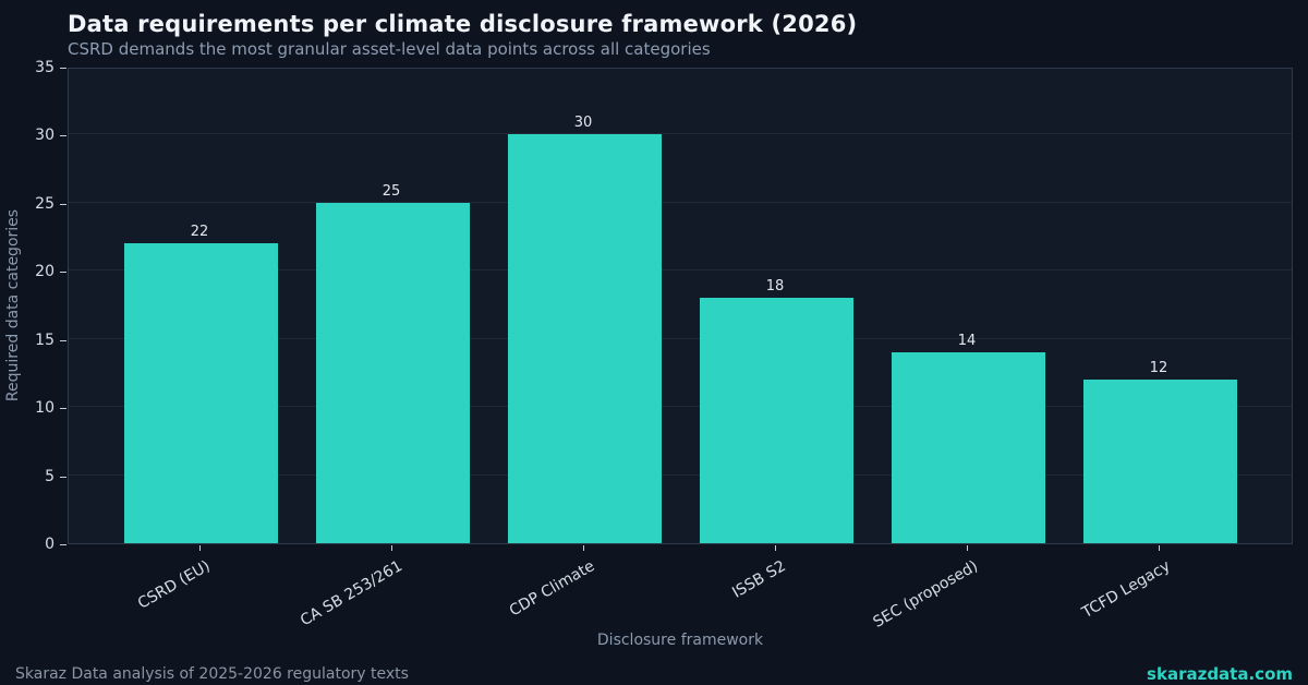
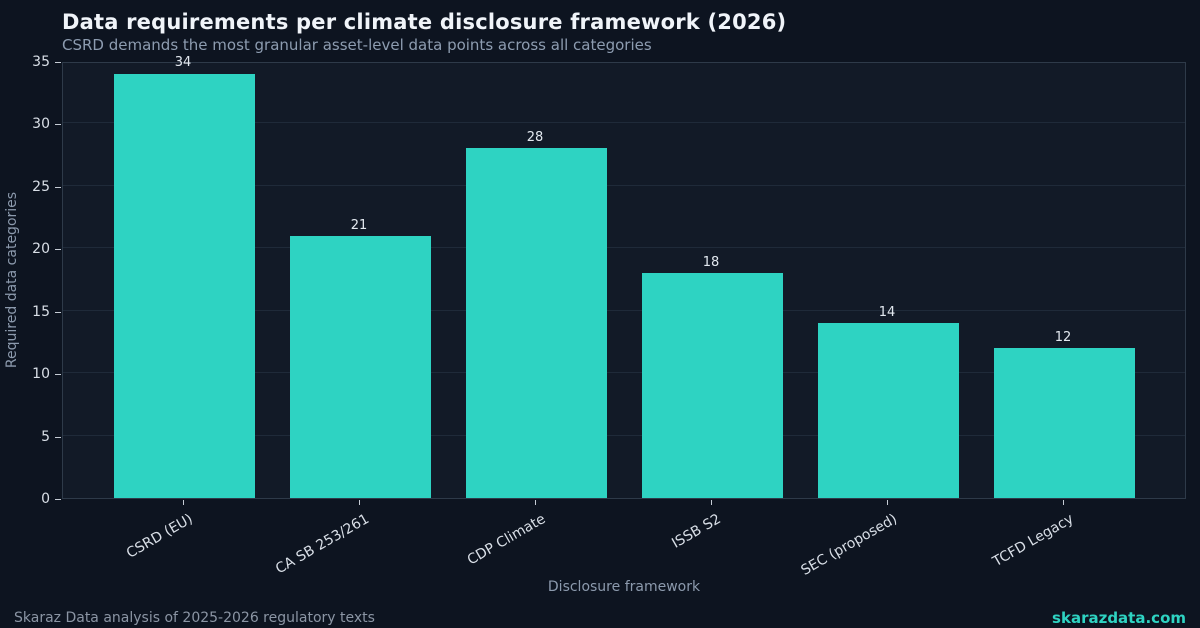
CSRD (EU): 22 -> 34
CA SB 253/261: 25 -> 21
CDP Climate: 30 -> 28
